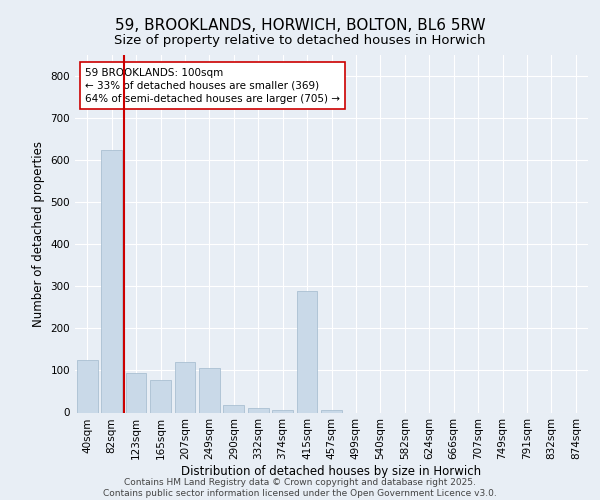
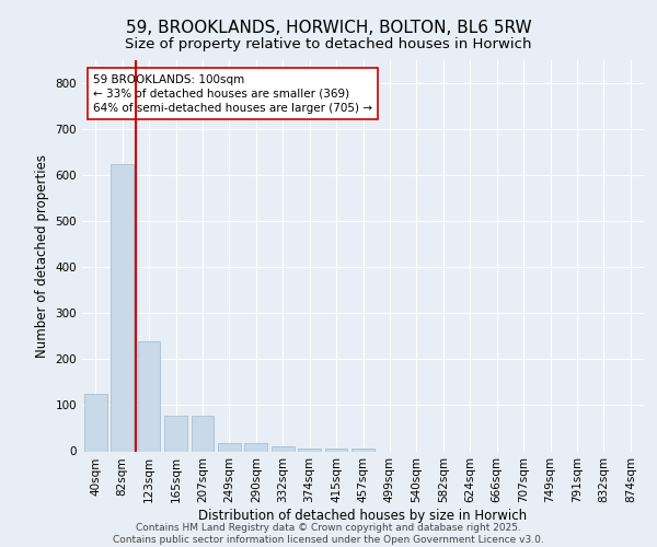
123sqm: 95 -> 238
207sqm: 120 -> 78
249sqm: 105 -> 18
415sqm: 290 -> 5
